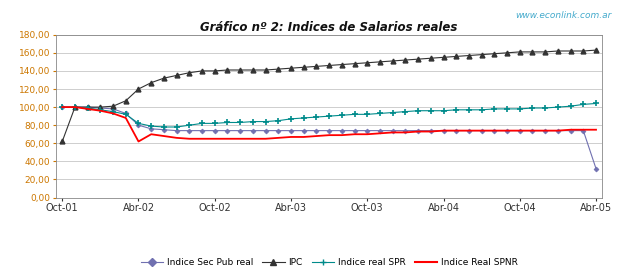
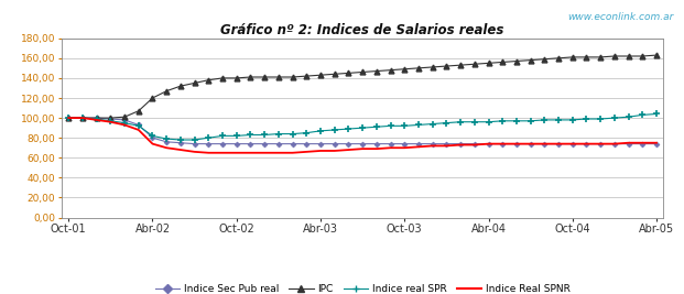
IPC/Oct-01: 62 -> 100
Indice Real SPNR/Abr-02: 62 -> 74
Indice Sec Pub real/Abr-05: 32 -> 74
